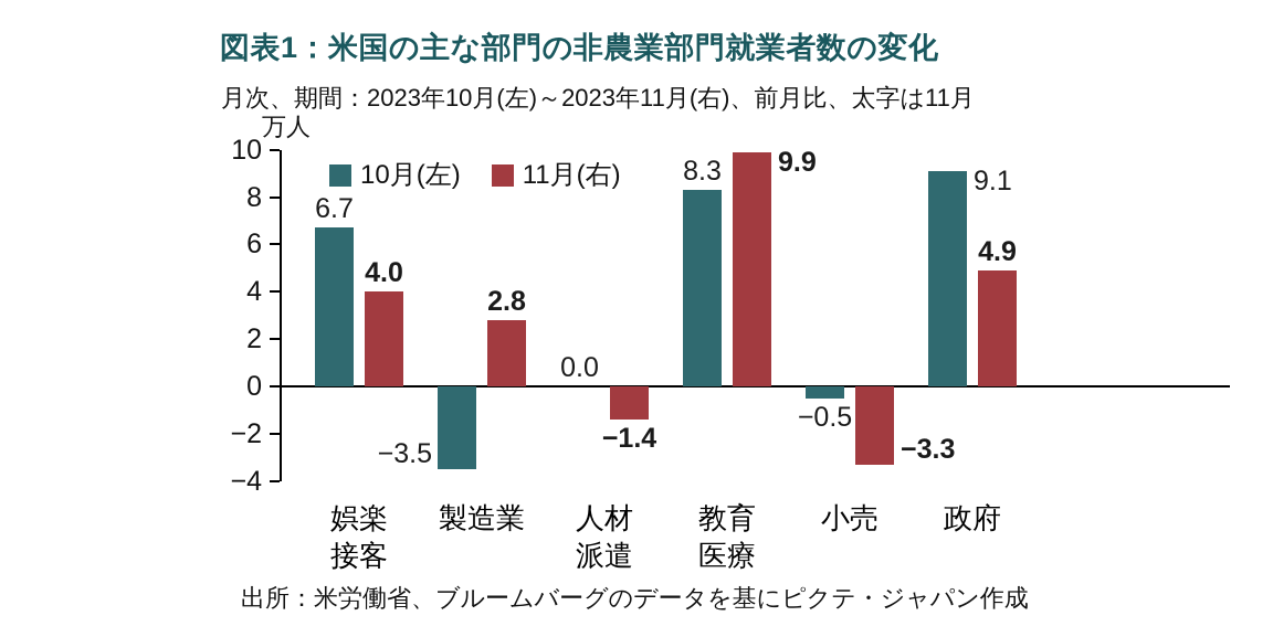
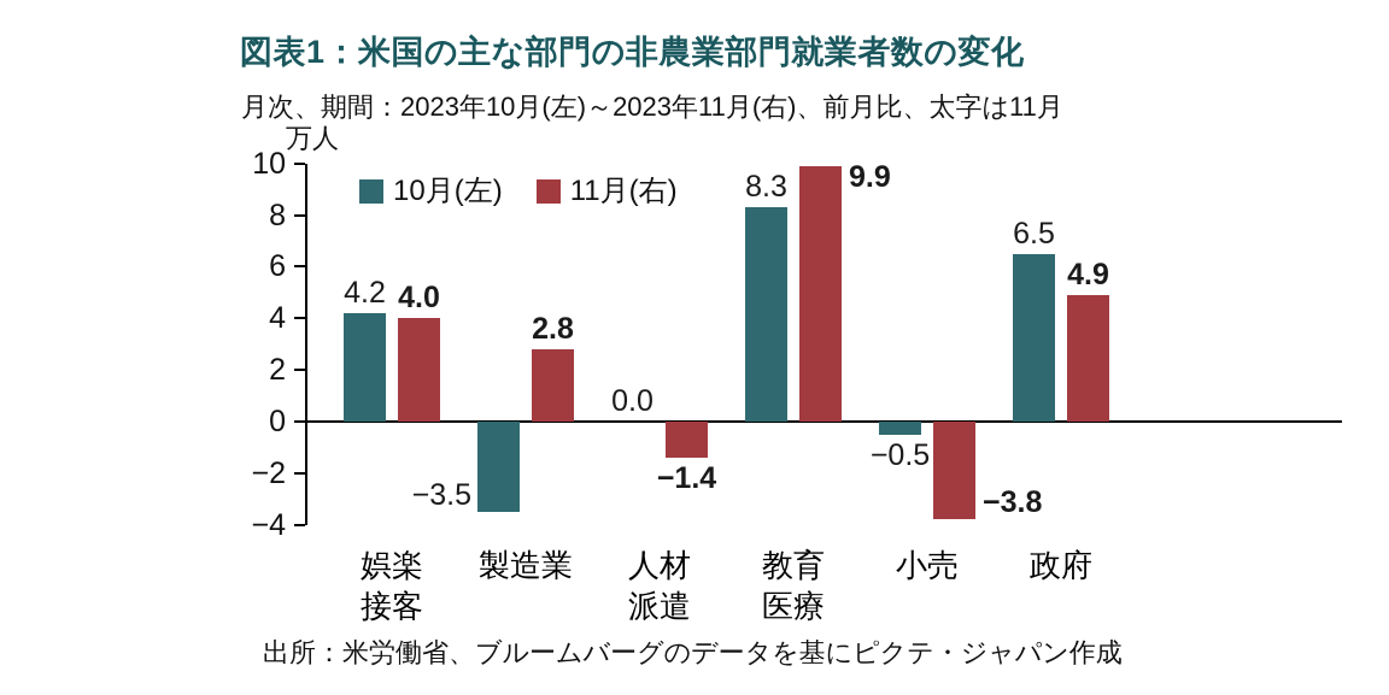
10月(左)/娯楽 接客: 6.7 -> 4.2
11月(右)/小売: −3.3 -> −3.8
10月(左)/政府: 9.1 -> 6.5
